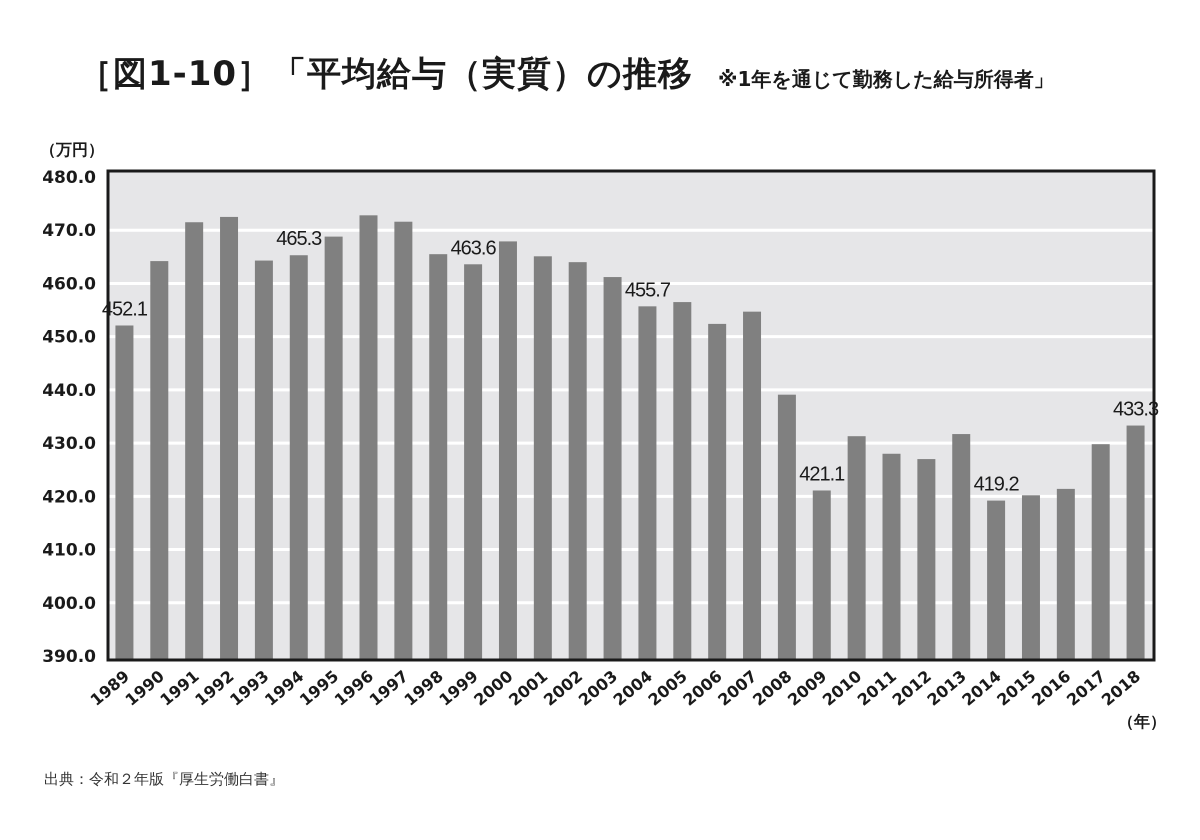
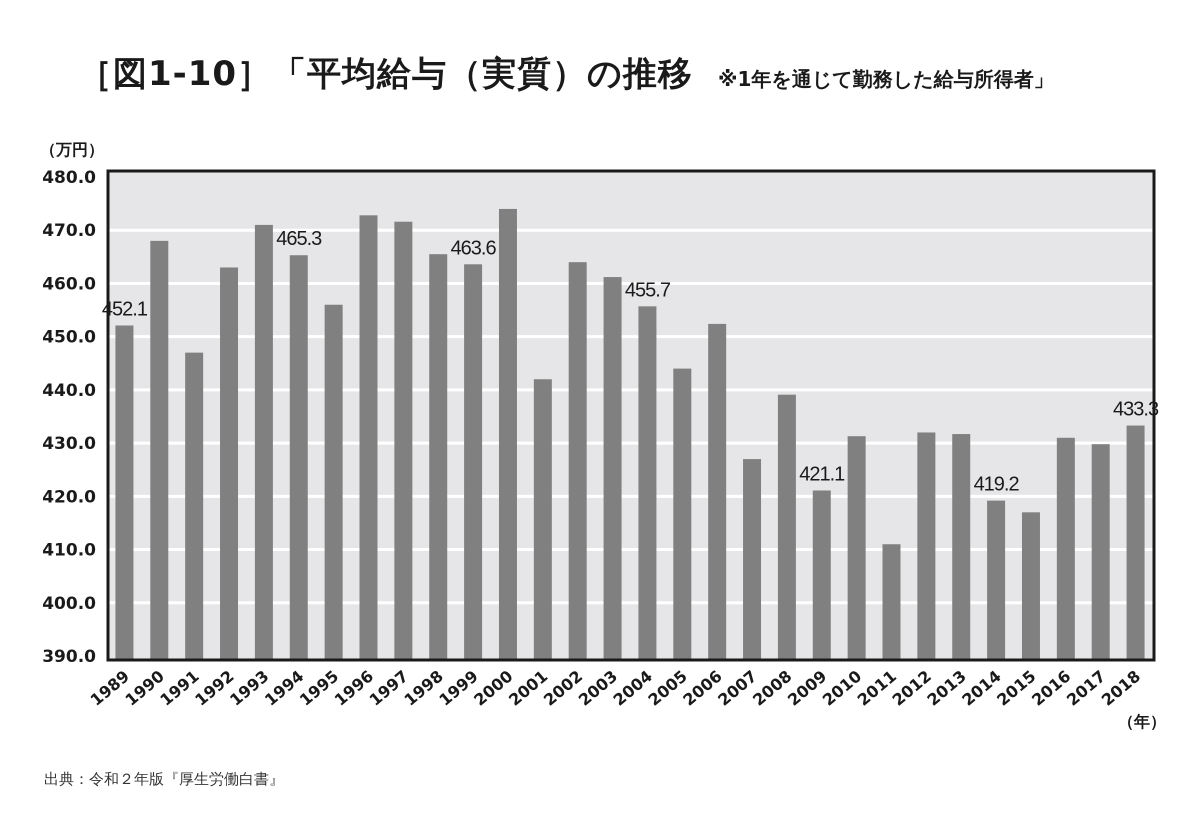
1990: 464 -> 468
1991: 472 -> 447
1992: 472 -> 463
1993: 464 -> 471
1995: 469 -> 456
2000: 468 -> 474
2001: 465 -> 442
2005: 456 -> 444
2007: 455 -> 427
2011: 428 -> 411
2012: 427 -> 432
2015: 420 -> 417
2016: 421 -> 431
